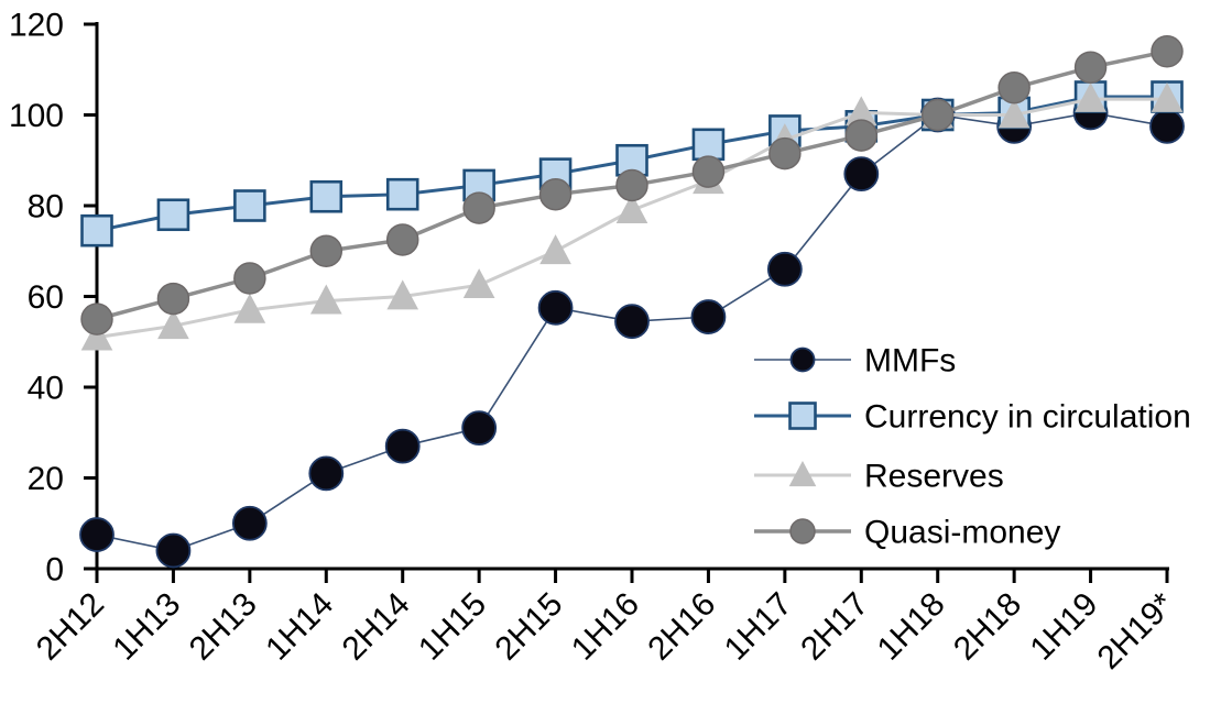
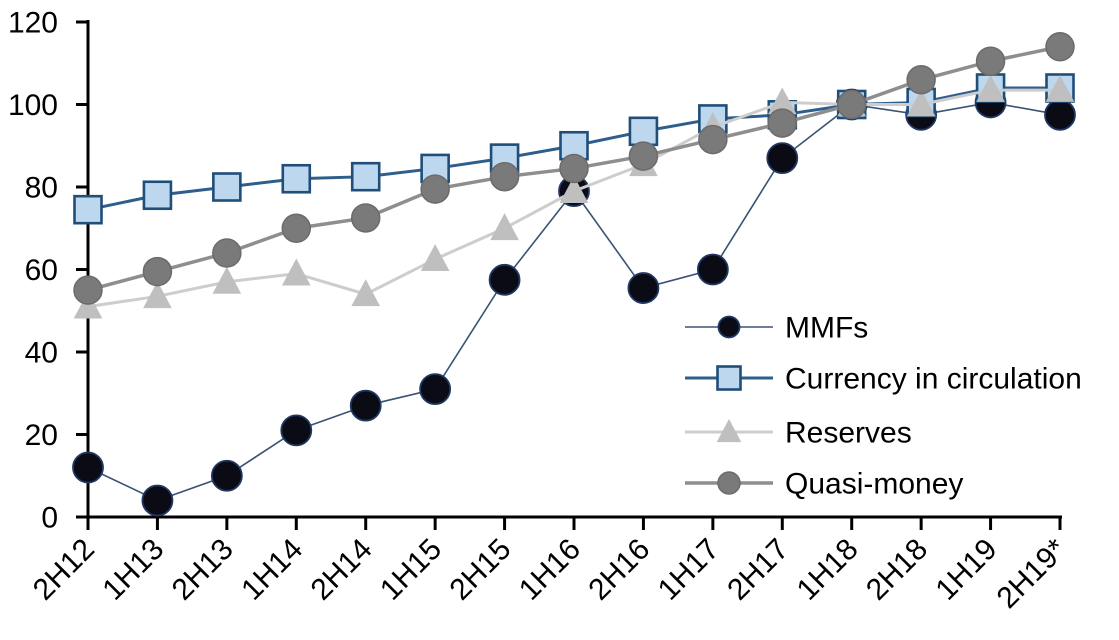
MMFs/2H12: 8 -> 12
Reserves/2H14: 60 -> 54
MMFs/1H16: 54 -> 79
MMFs/1H17: 66 -> 60
